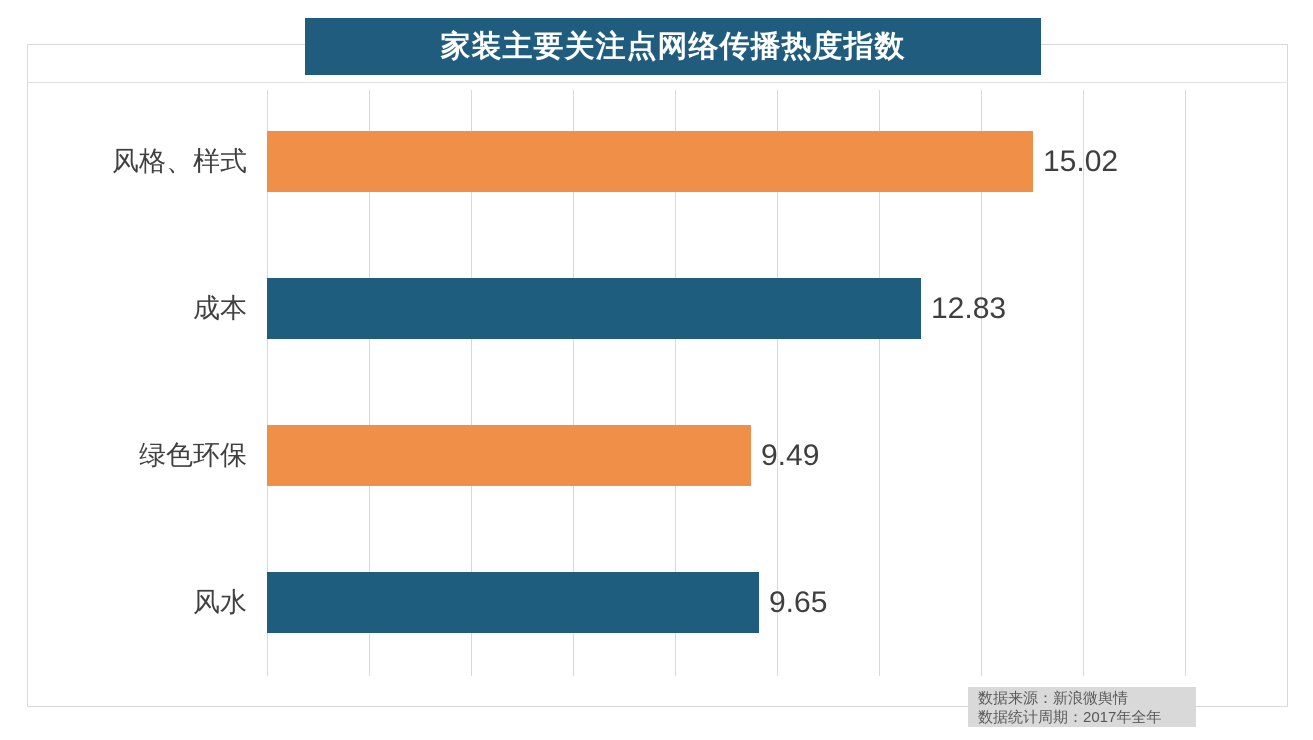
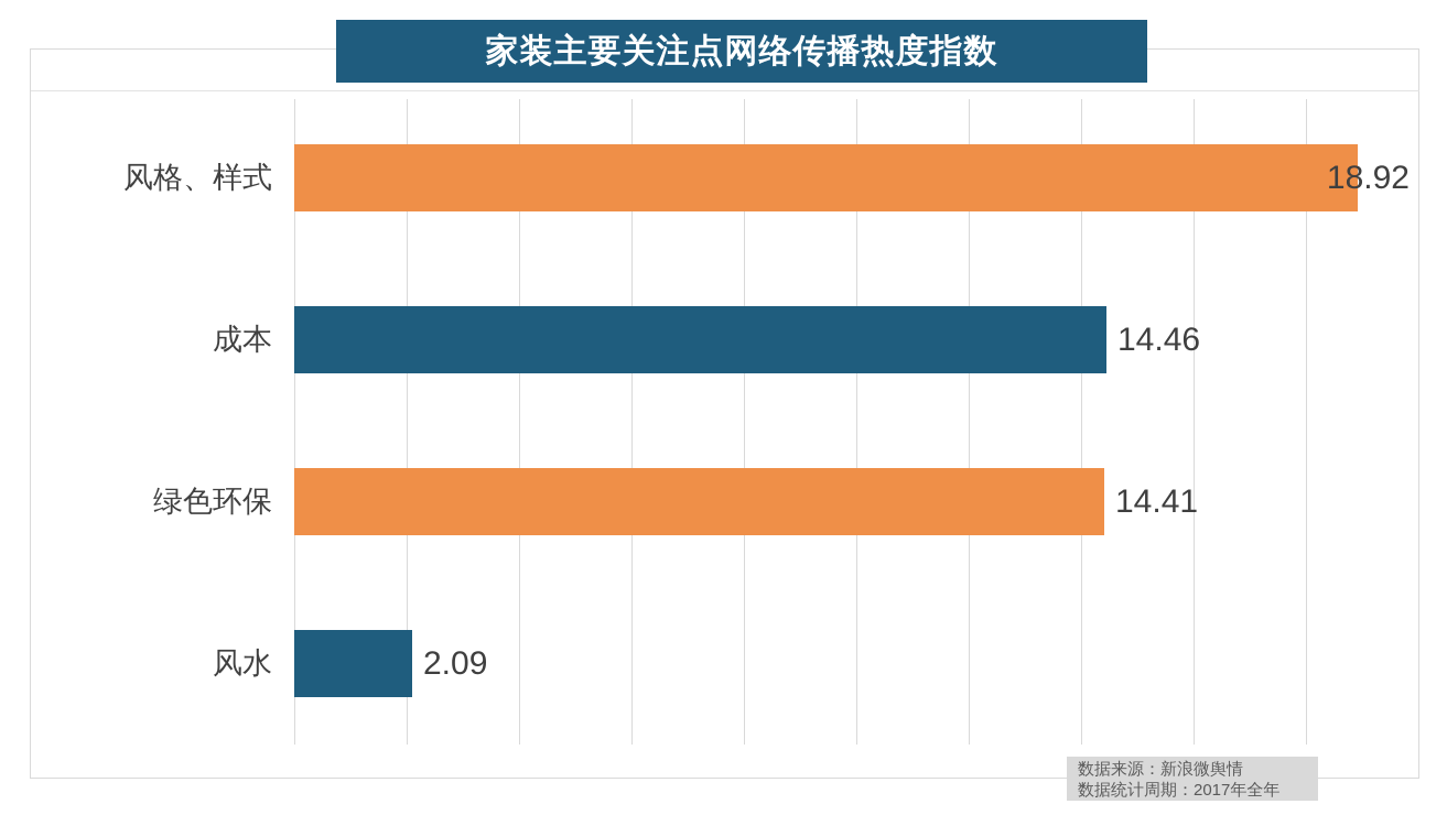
风格、样式: 15.02 -> 18.92
成本: 12.83 -> 14.46
绿色环保: 9.49 -> 14.41
风水: 9.65 -> 2.09
